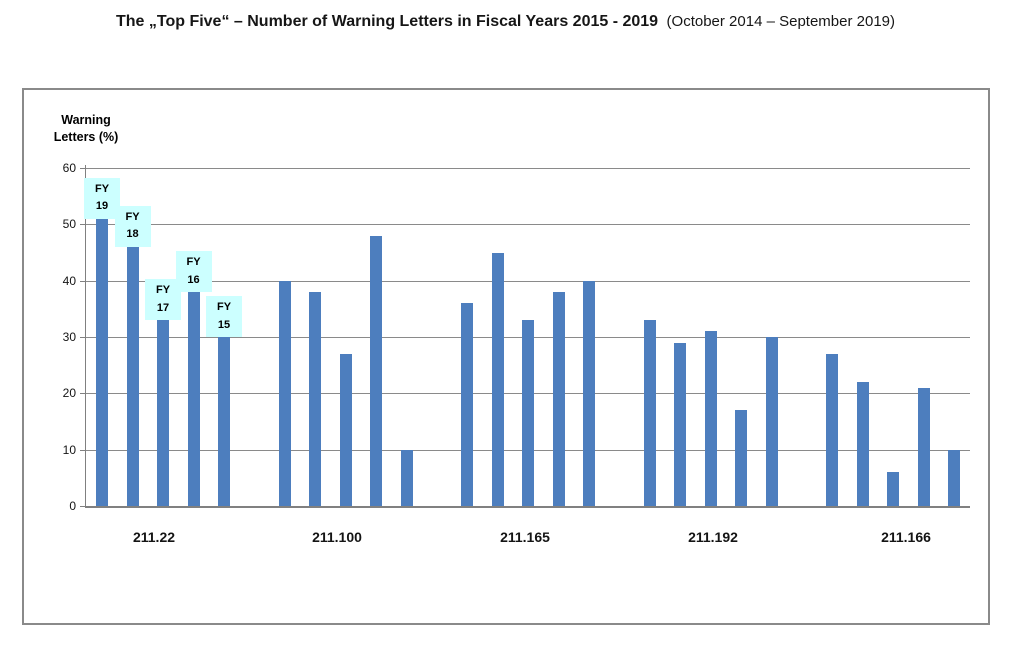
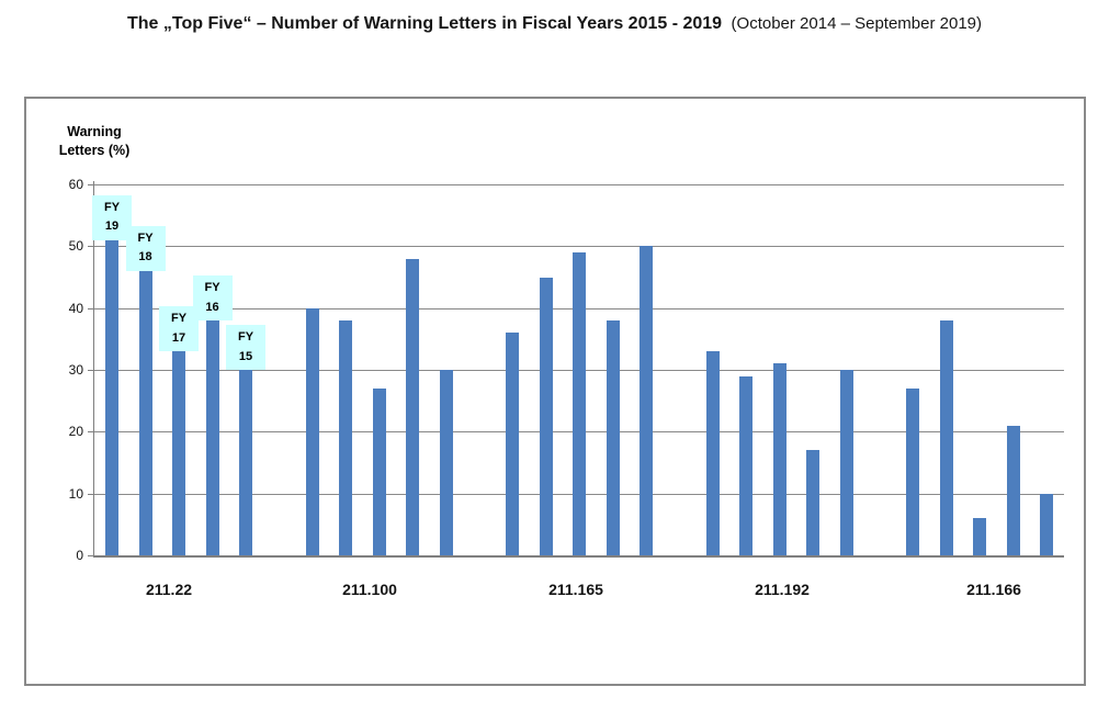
FY 15/211.100: 10 -> 30
FY 17/211.165: 33 -> 49
FY 15/211.165: 40 -> 50
FY 18/211.166: 22 -> 38
